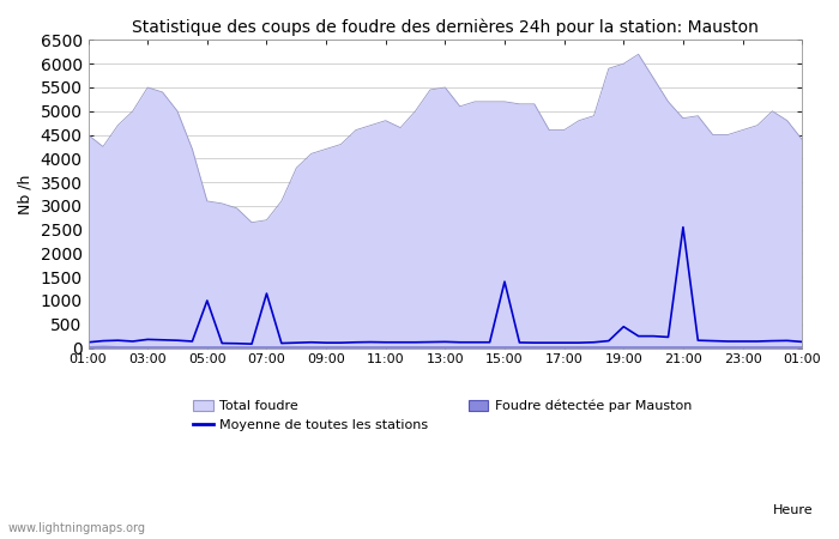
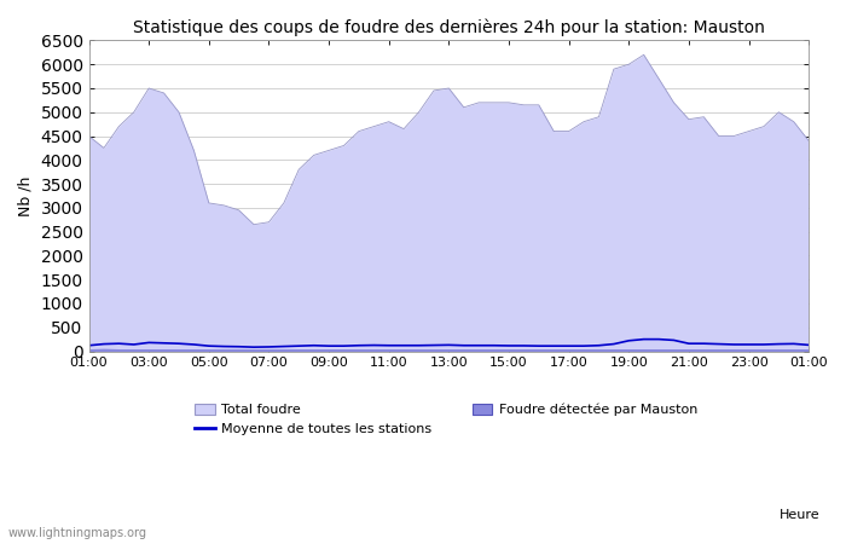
Moyenne de toutes les stations/05:00: 1000 -> 110
Moyenne de toutes les stations/07:00: 1150 -> 90
Moyenne de toutes les stations/15:00: 1400 -> 120
Moyenne de toutes les stations/19:00: 450 -> 220
Moyenne de toutes les stations/21:00: 2550 -> 160
